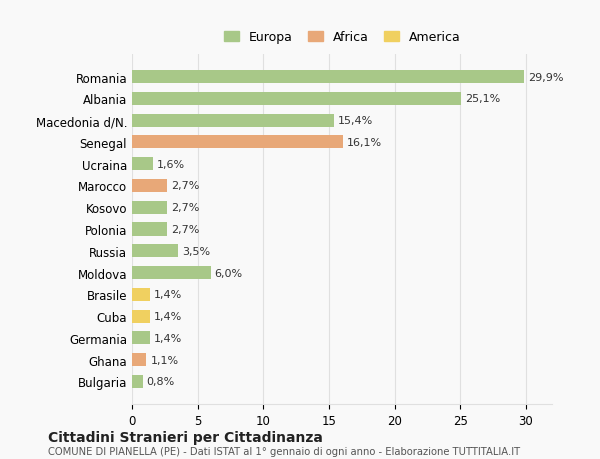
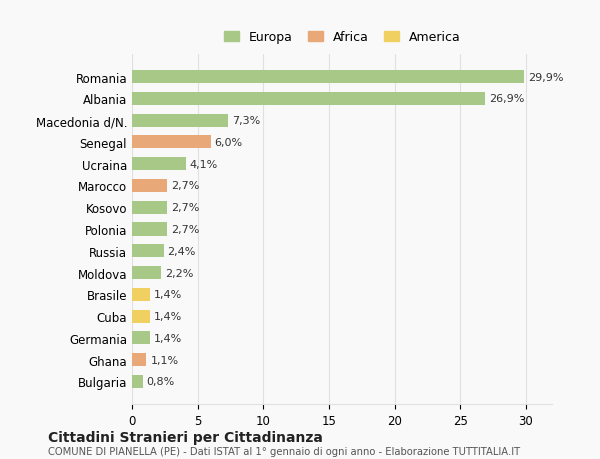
Albania: 25,1% -> 26,9%
Macedonia d/N.: 15,4% -> 7,3%
Senegal: 16,1% -> 6,0%
Ucraina: 1,6% -> 4,1%
Russia: 3,5% -> 2,4%
Moldova: 6,0% -> 2,2%
